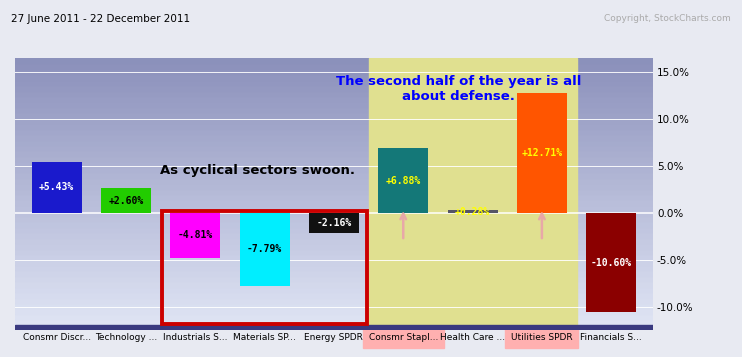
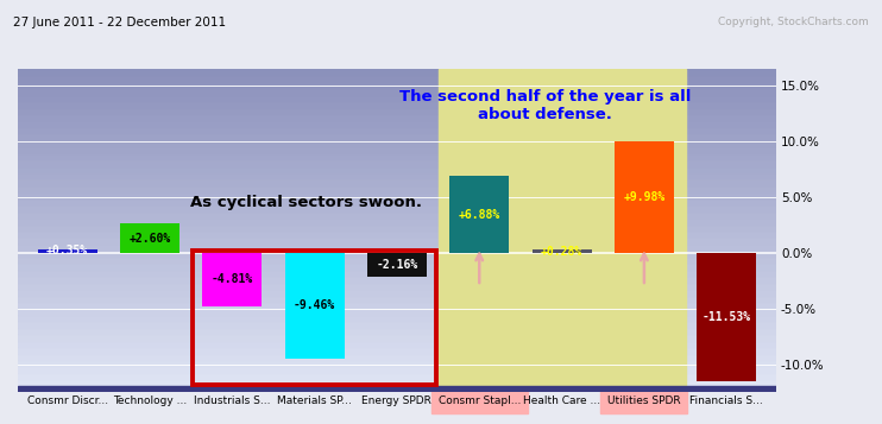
Consmr Discr...: +5.43% -> +0.35%
Materials SP...: -7.79% -> -9.46%
Utilities SPDR: +12.71% -> +9.98%
Financials S...: -10.60% -> -11.53%
